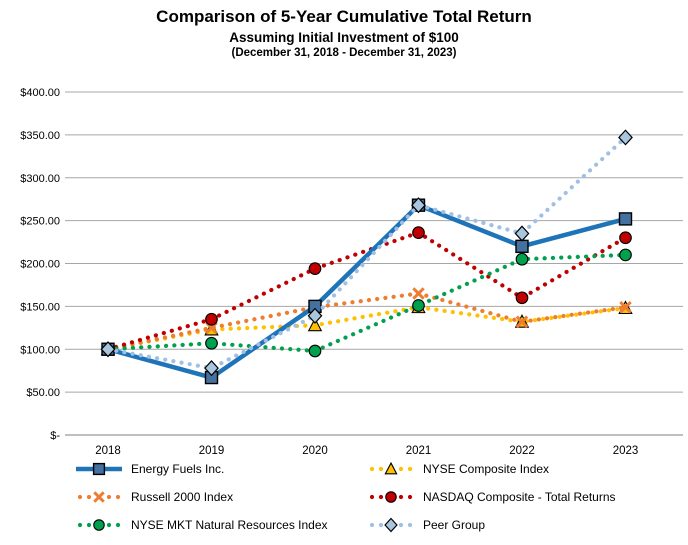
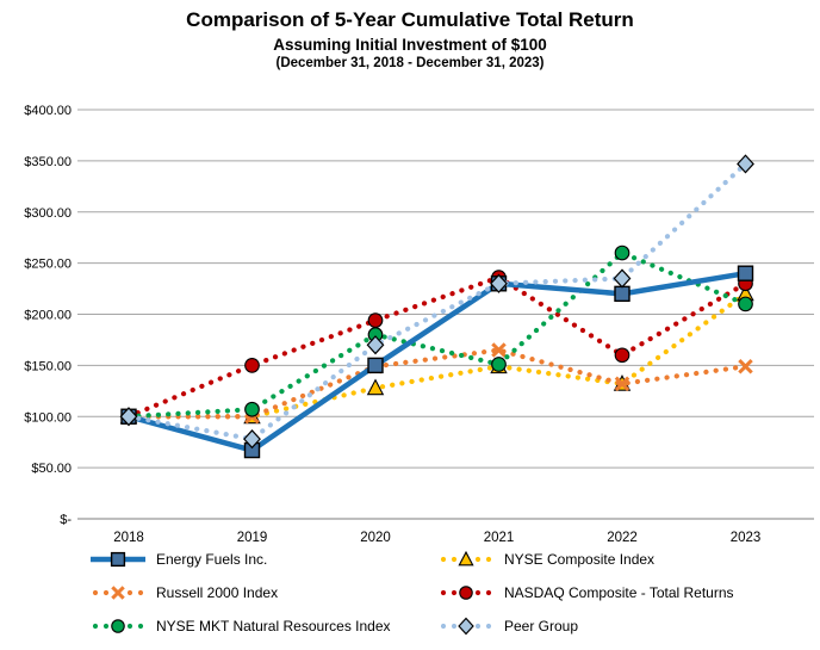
NYSE Composite Index/2019: $120 -> $100
Russell 2000 Index/2019: $120 -> $100
NASDAQ Composite - Total Returns/2019: $140 -> $150
NYSE MKT Natural Resources Index/2020: $100 -> $180
Peer Group/2020: $140 -> $170
Energy Fuels Inc./2021: $270 -> $230
Peer Group/2021: $270 -> $230
NYSE MKT Natural Resources Index/2022: $200 -> $260
NYSE Composite Index/2023: $150 -> $220
Energy Fuels Inc./2023: $250 -> $240
